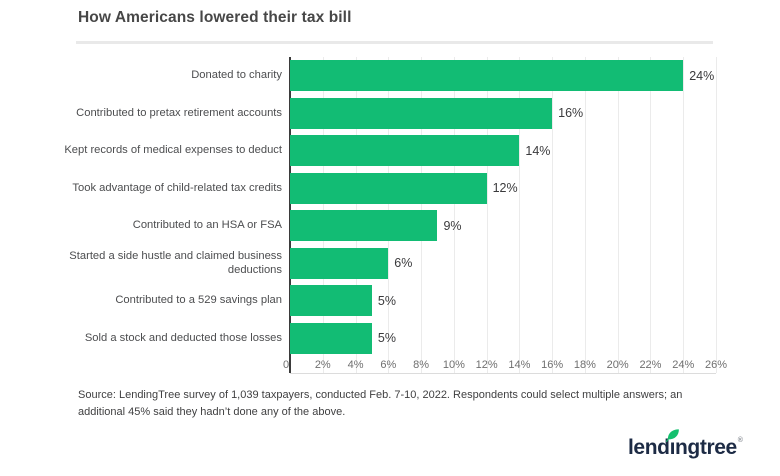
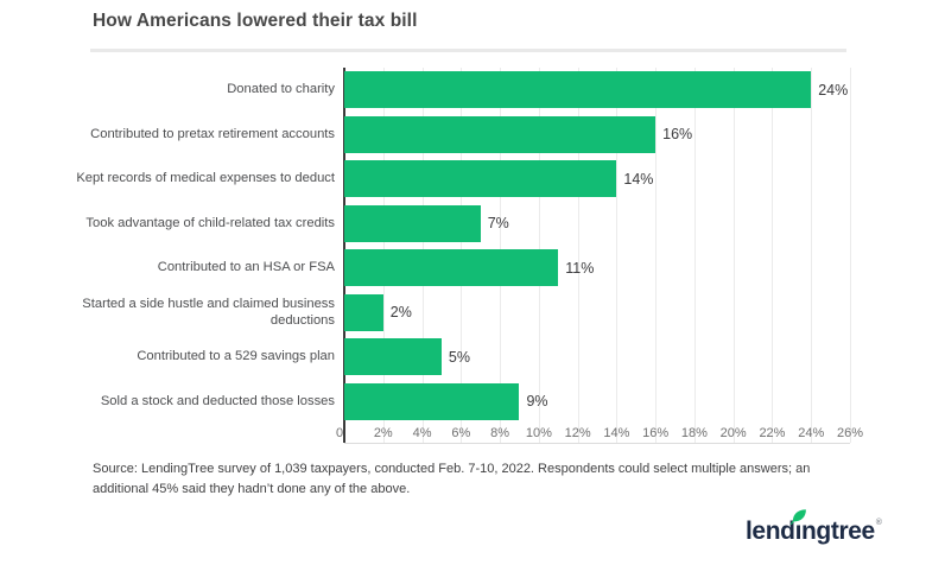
Took advantage of child-related tax credits: 12% -> 7%
Contributed to an HSA or FSA: 9% -> 11%
Started a side hustle and claimed business deductions: 6% -> 2%
Sold a stock and deducted those losses: 5% -> 9%
